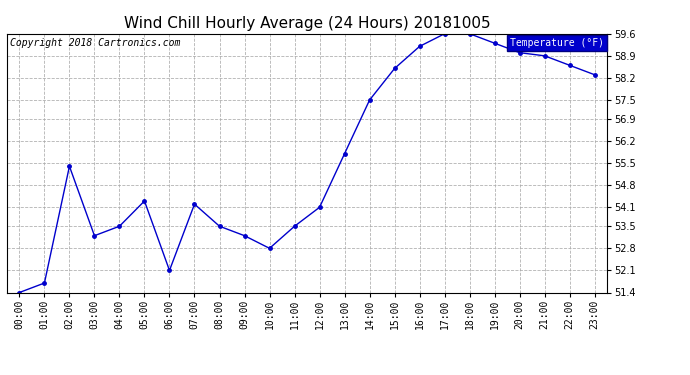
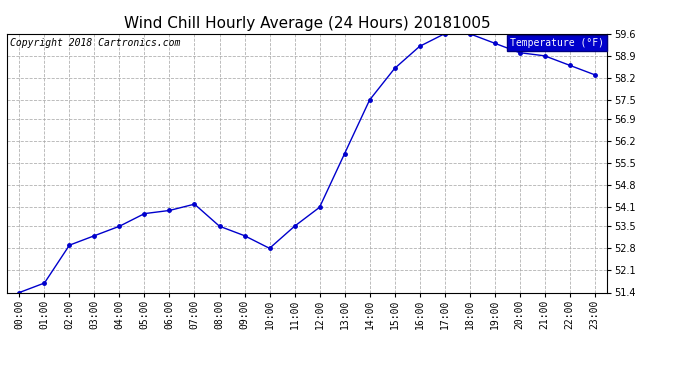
02:00: 55.4 -> 52.9
05:00: 54.3 -> 53.9
06:00: 52.1 -> 54.0
